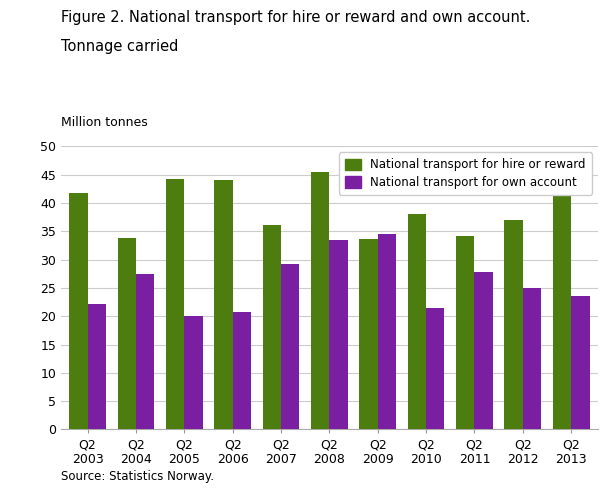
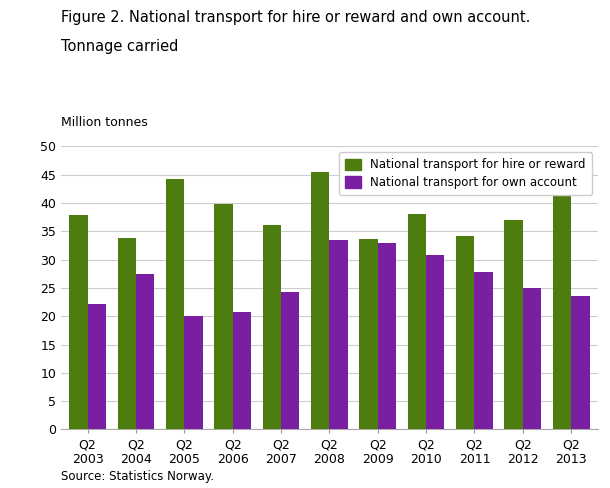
National transport for hire or reward/Q2 2003: 41.8 -> 37.8
National transport for hire or reward/Q2 2006: 44.0 -> 39.9
National transport for own account/Q2 2007: 29.2 -> 24.3
National transport for own account/Q2 2009: 34.6 -> 33.0
National transport for own account/Q2 2010: 21.4 -> 30.8
